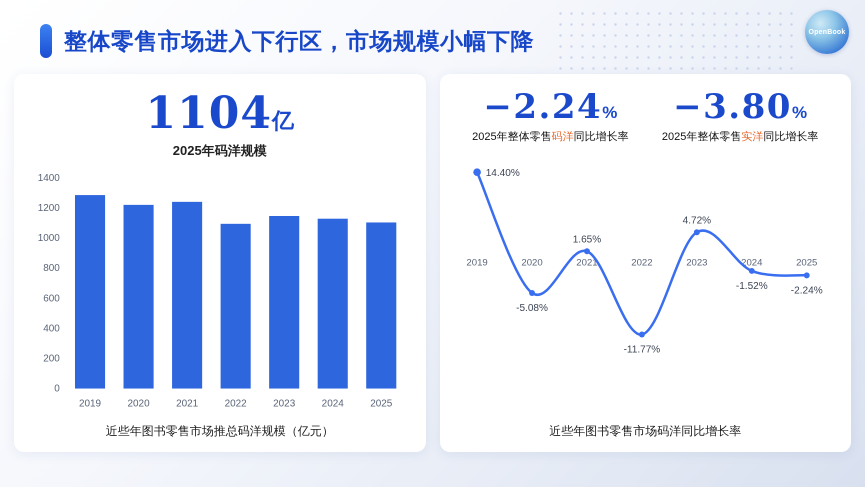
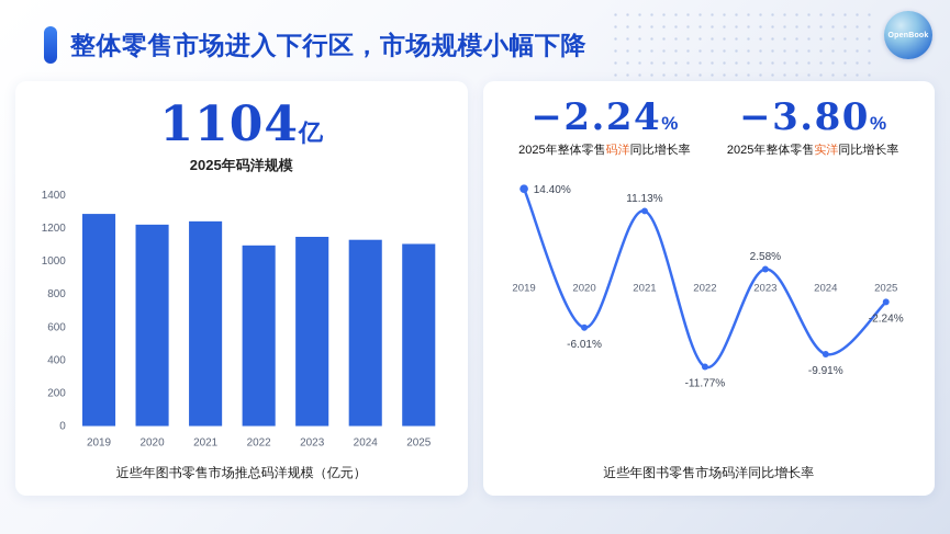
近些年图书零售市场码洋同比增长率/2020: -5.08% -> -6.01%
近些年图书零售市场码洋同比增长率/2021: 1.65% -> 11.13%
近些年图书零售市场码洋同比增长率/2023: 4.72% -> 2.58%
近些年图书零售市场码洋同比增长率/2024: -1.52% -> -9.91%
